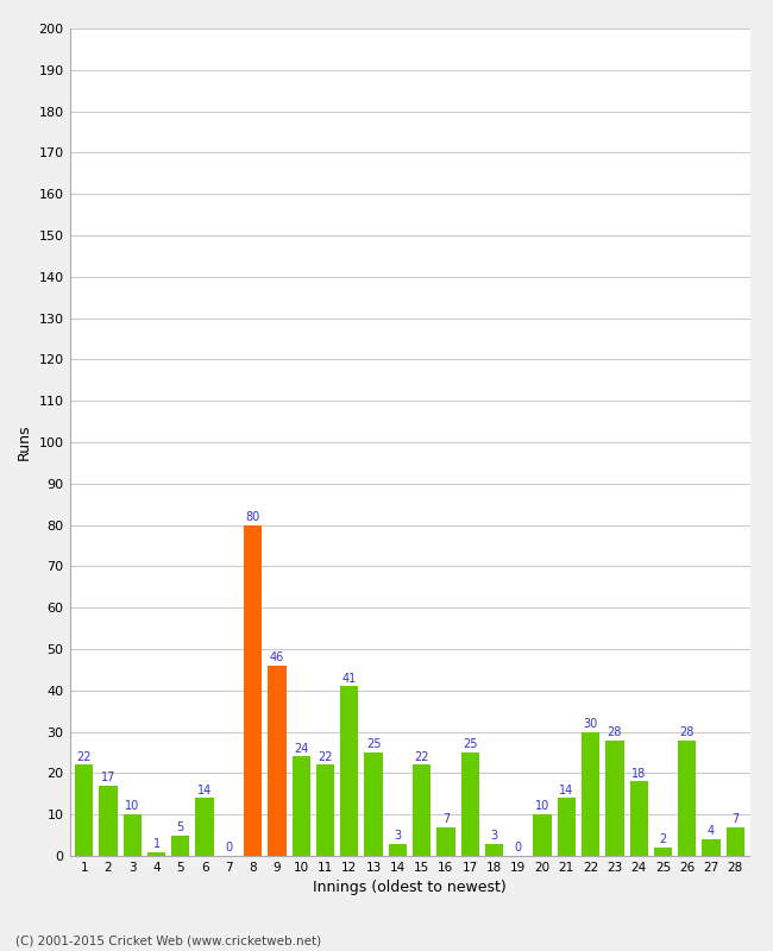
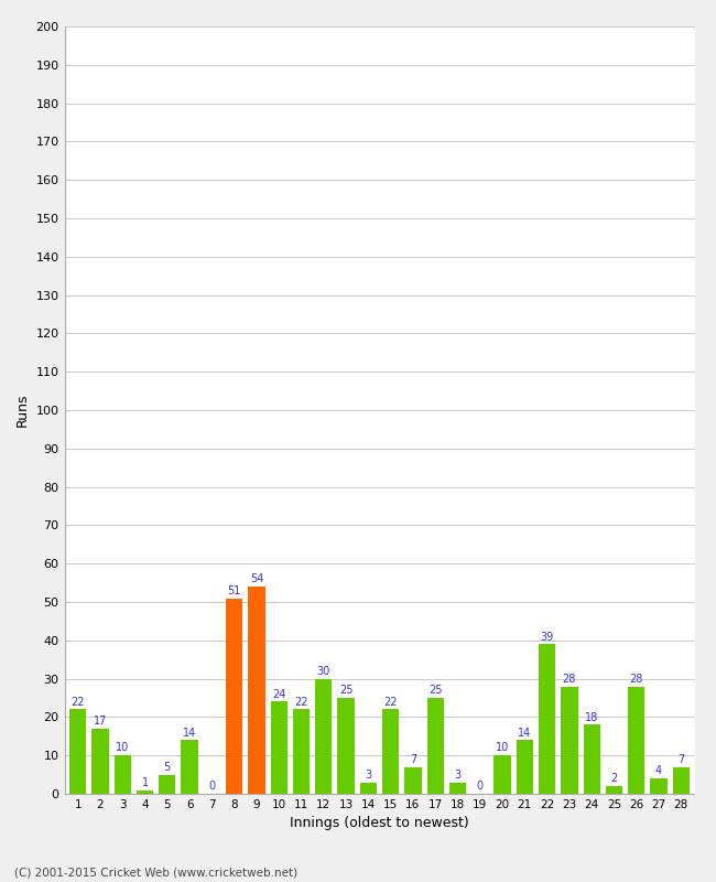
8: 80 -> 51
9: 46 -> 54
12: 41 -> 30
22: 30 -> 39
